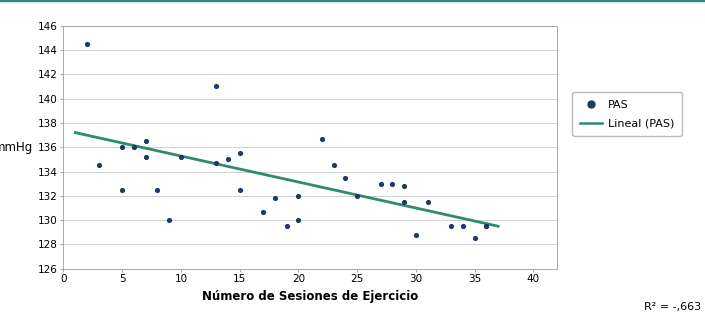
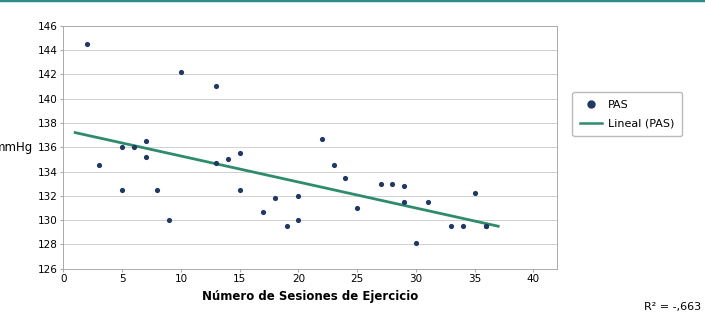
10: 135.2 -> 142.2
25: 132.0 -> 131.0
30: 128.8 -> 128.1
35: 128.5 -> 132.2
